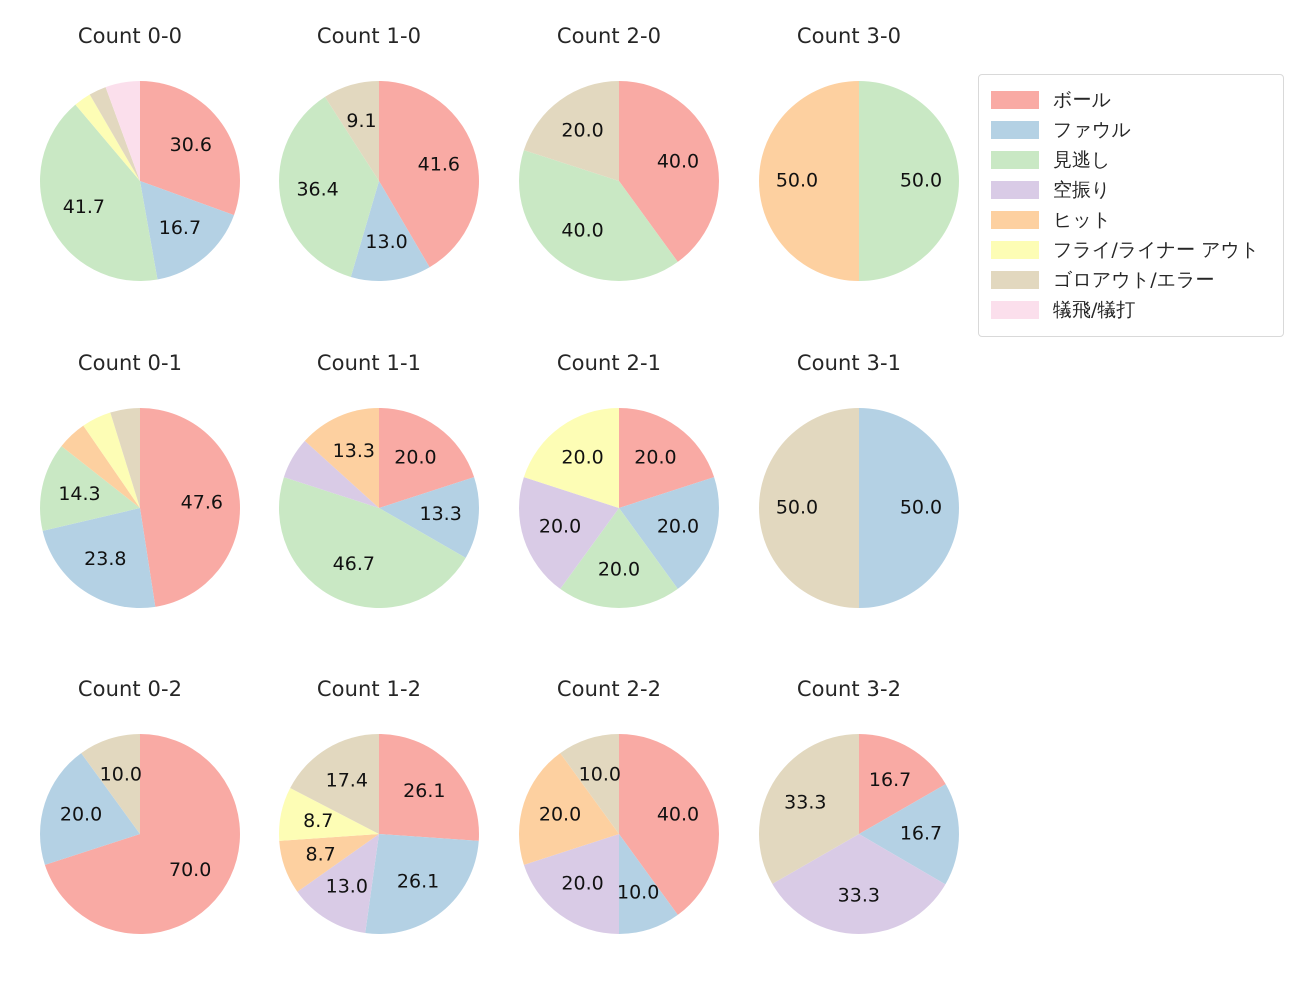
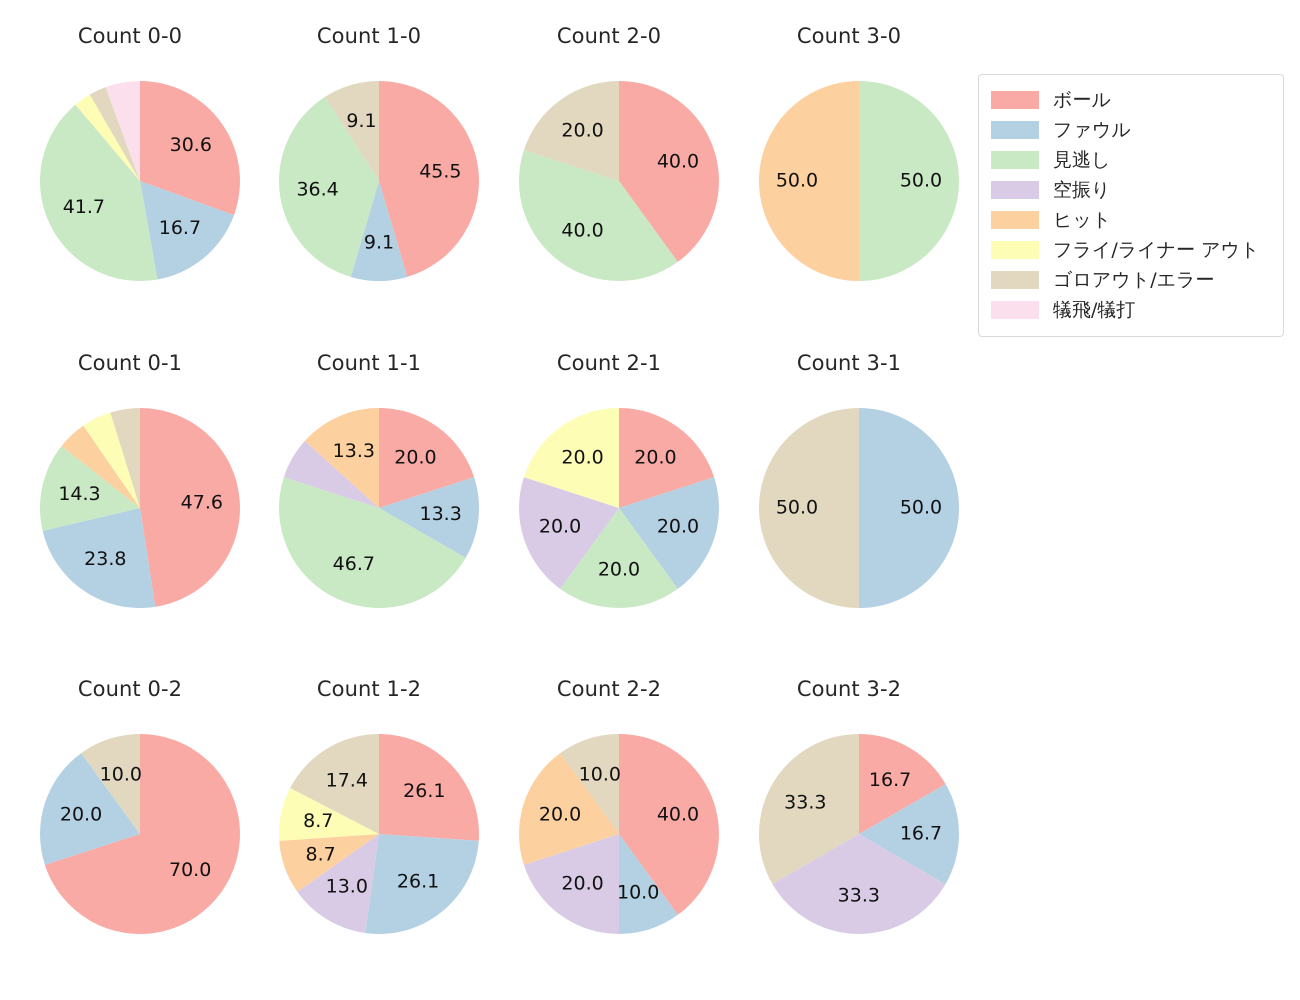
Count 1-0/ボール: 41.6 -> 45.5
Count 1-0/ファウル: 13.0 -> 9.1
